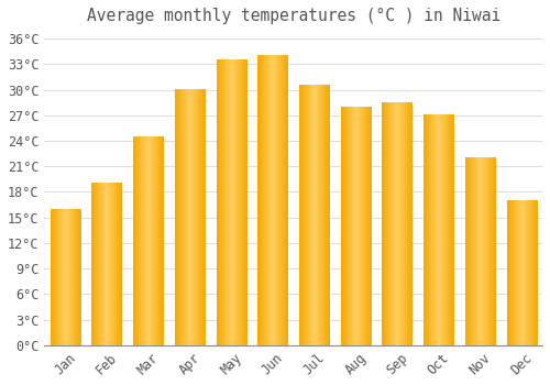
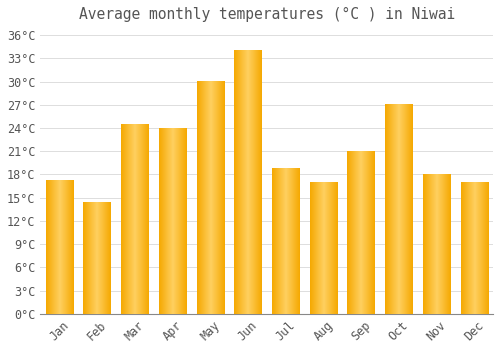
Jan: 16.0°C -> 17.2°C
Feb: 19.0°C -> 14.4°C
Apr: 30.0°C -> 24.0°C
May: 33.5°C -> 30.0°C
Jul: 30.5°C -> 18.8°C
Aug: 28.0°C -> 17.0°C
Sep: 28.5°C -> 21.0°C
Nov: 22.0°C -> 18.0°C
